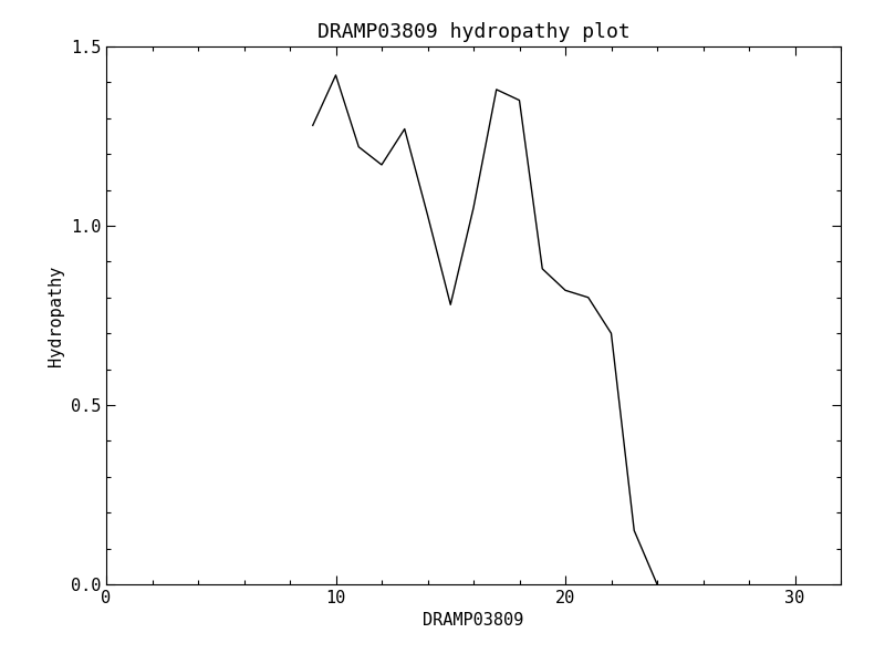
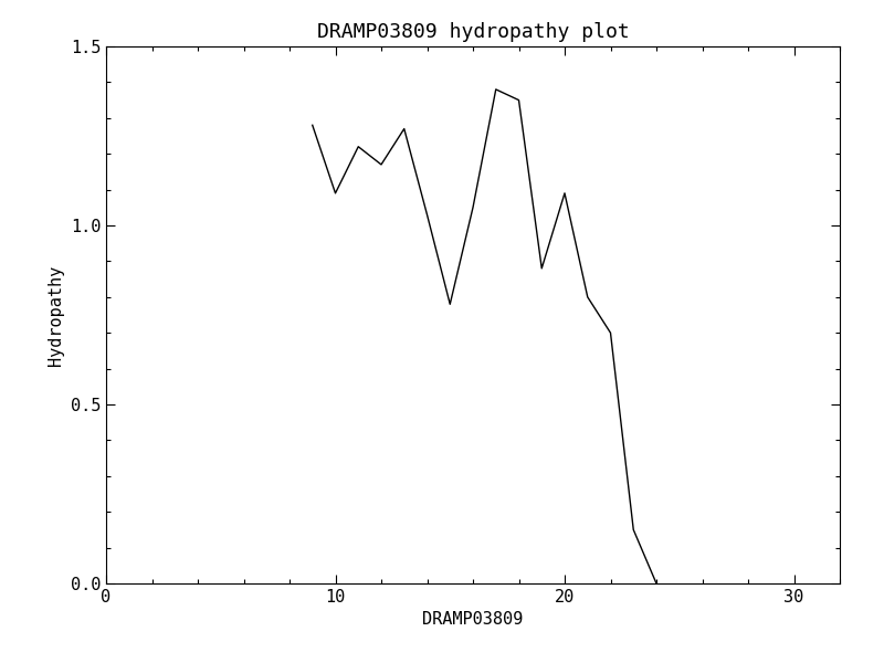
10: 1.42 -> 1.09
20: 0.82 -> 1.09
